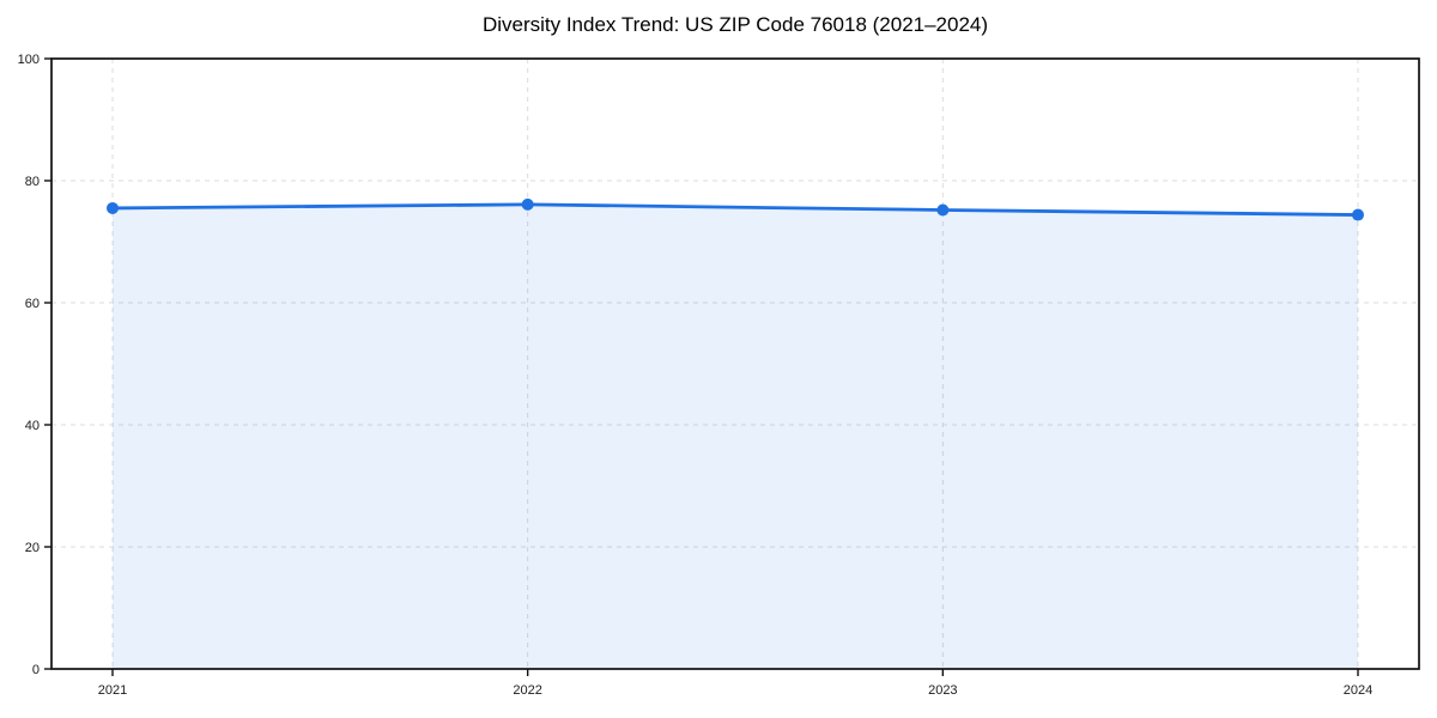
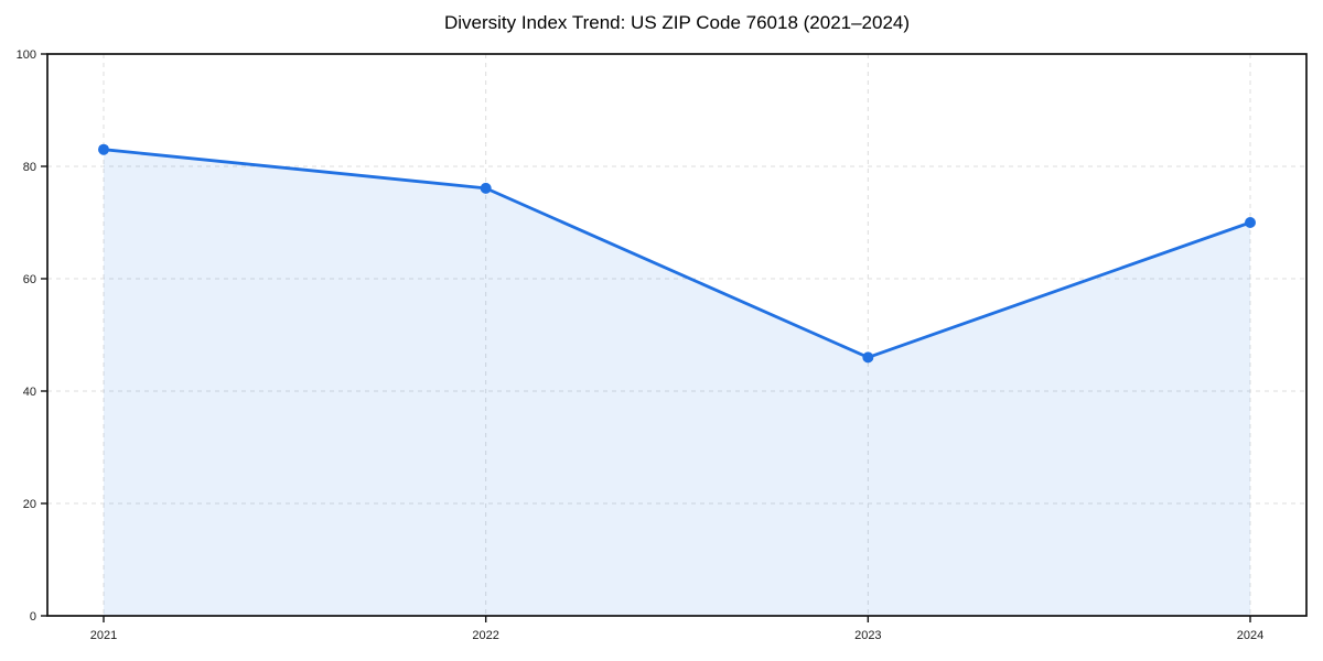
2021: 76 -> 83
2023: 75 -> 46
2024: 74 -> 70
